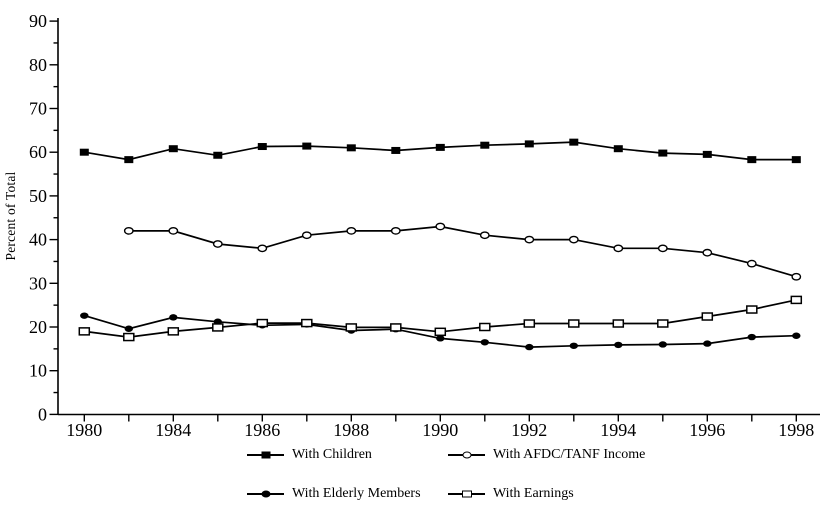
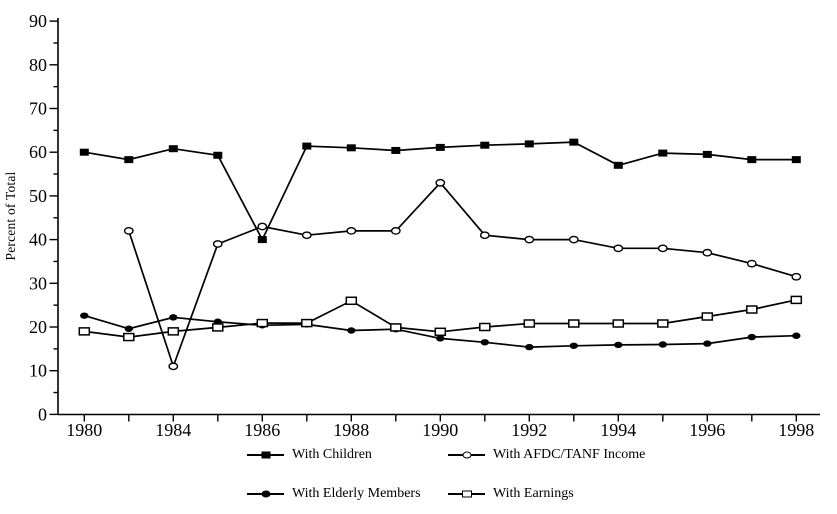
With AFDC/TANF Income/1984: 42 -> 11
With Children/1986: 61 -> 40
With AFDC/TANF Income/1986: 38 -> 43
With Earnings/1988: 20 -> 26
With AFDC/TANF Income/1990: 43 -> 53
With Children/1994: 61 -> 57
